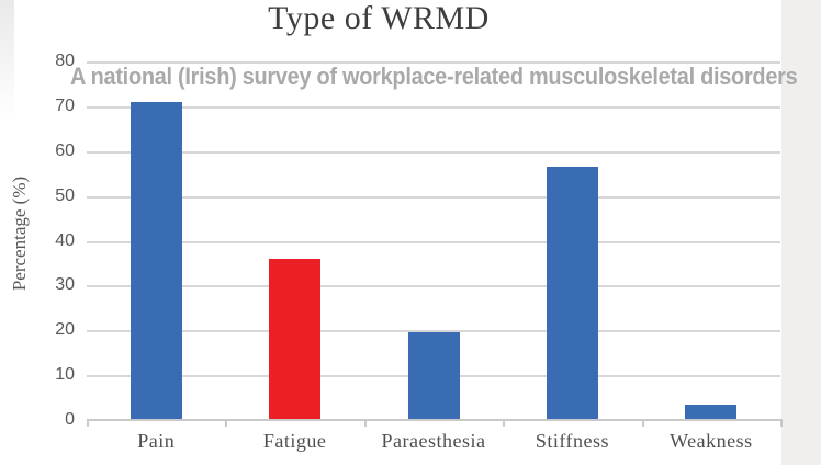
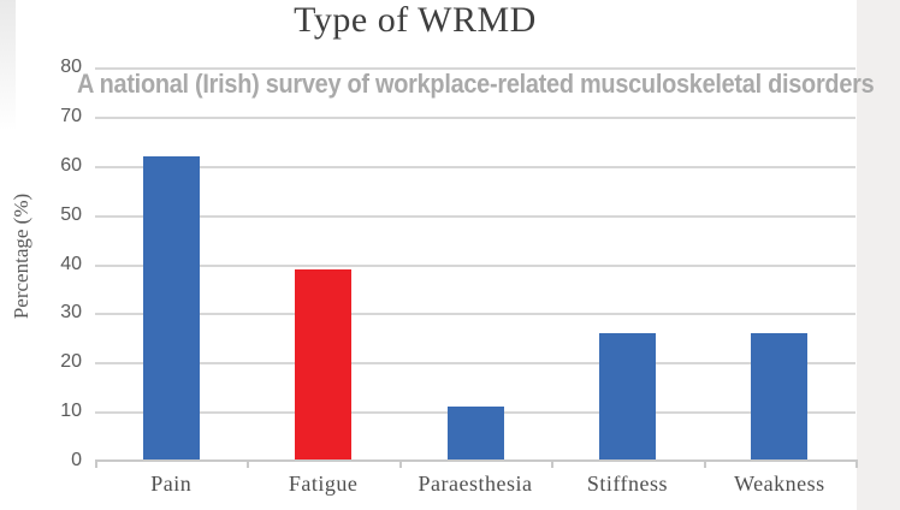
Pain: 71 -> 62
Fatigue: 36 -> 39
Paraesthesia: 20 -> 11
Stiffness: 56 -> 26
Weakness: 4 -> 26
